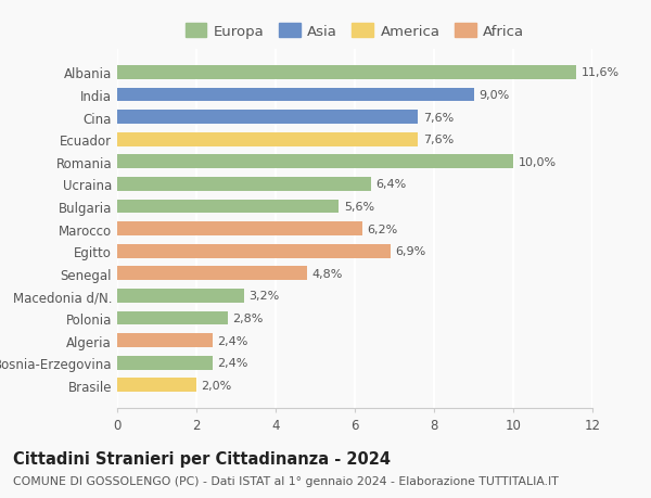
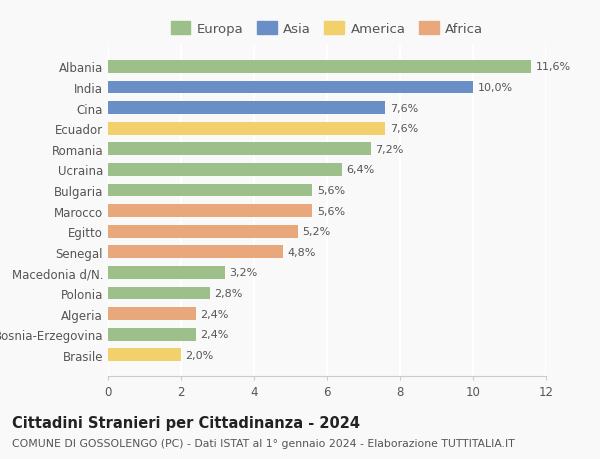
India: 9,0% -> 10,0%
Romania: 10,0% -> 7,2%
Marocco: 6,2% -> 5,6%
Egitto: 6,9% -> 5,2%
